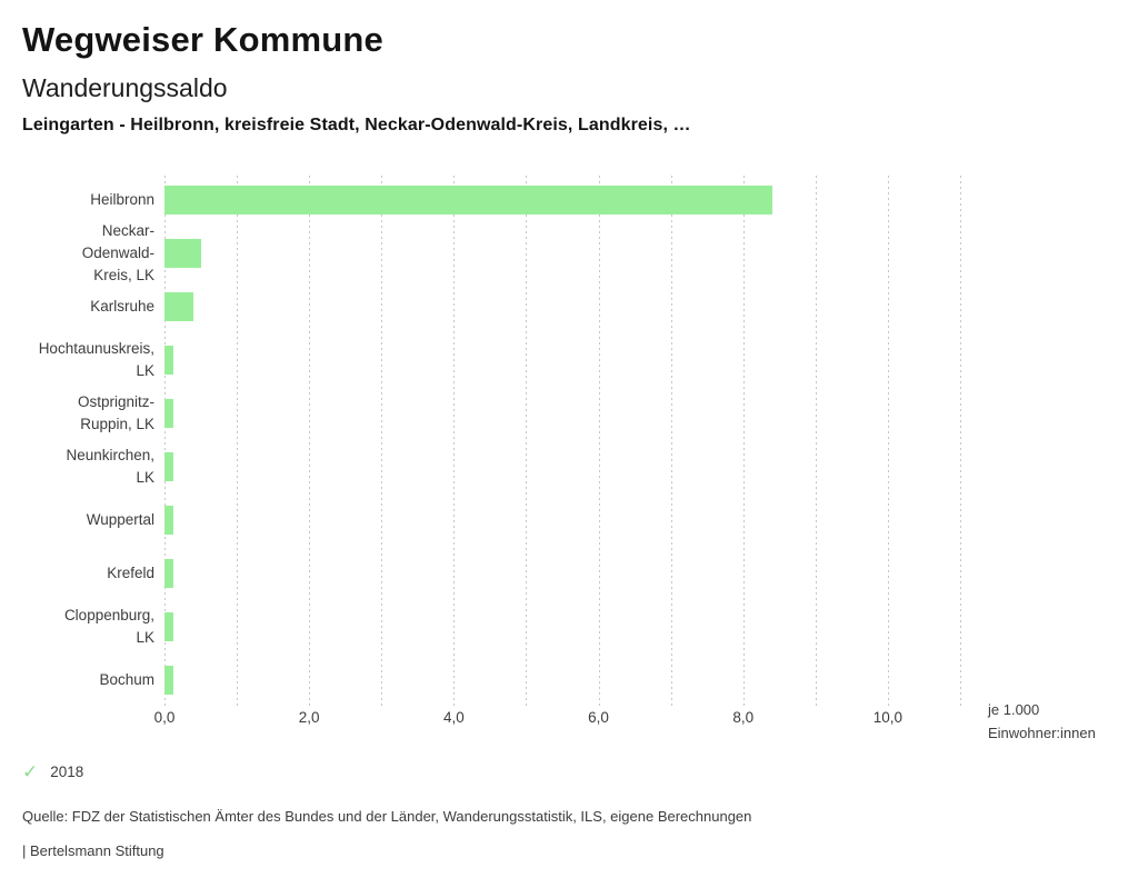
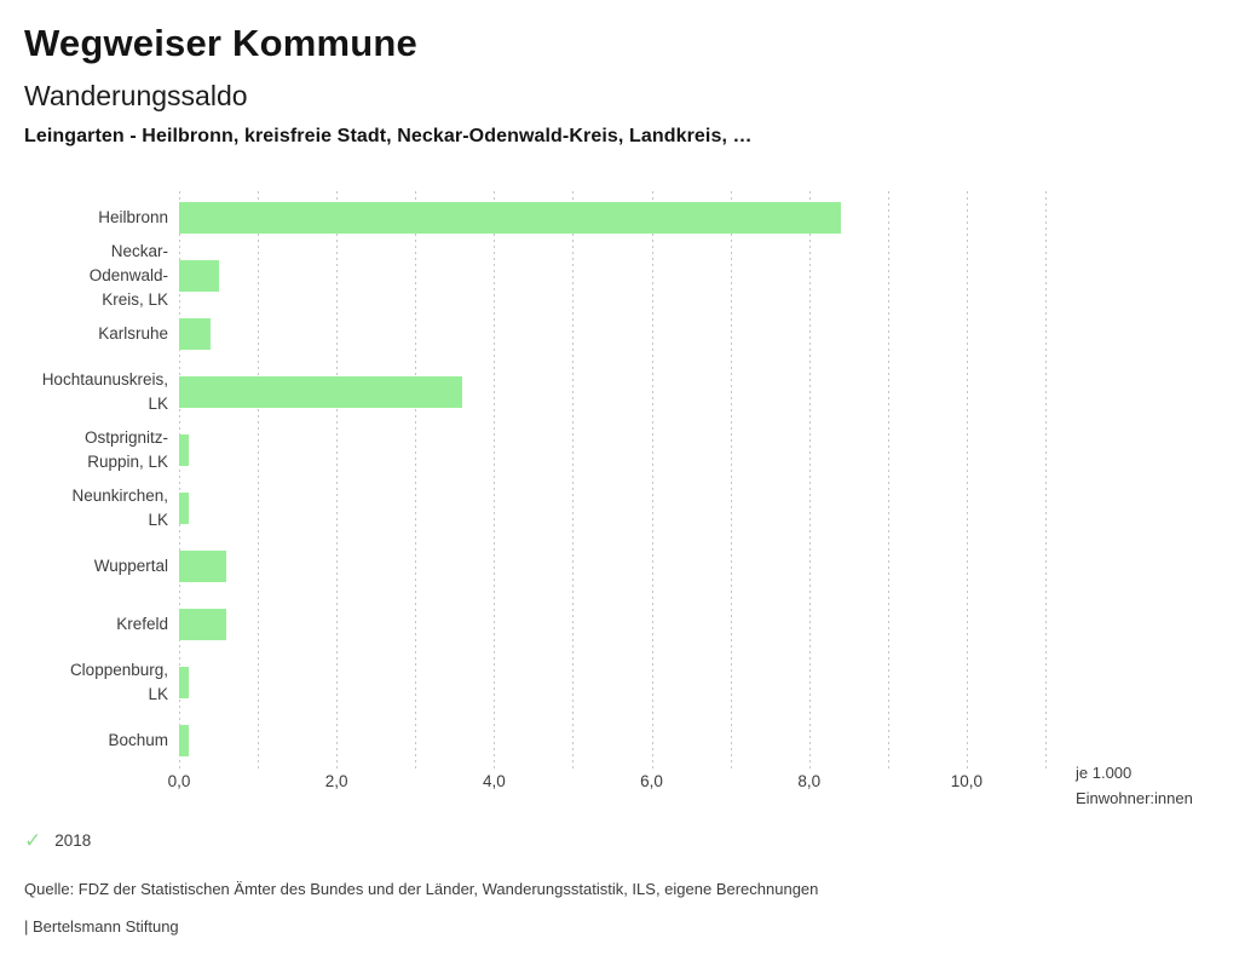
Hochtaunuskreis, LK: 0,1 -> 3,6
Wuppertal: 0,1 -> 0,6
Krefeld: 0,1 -> 0,6
